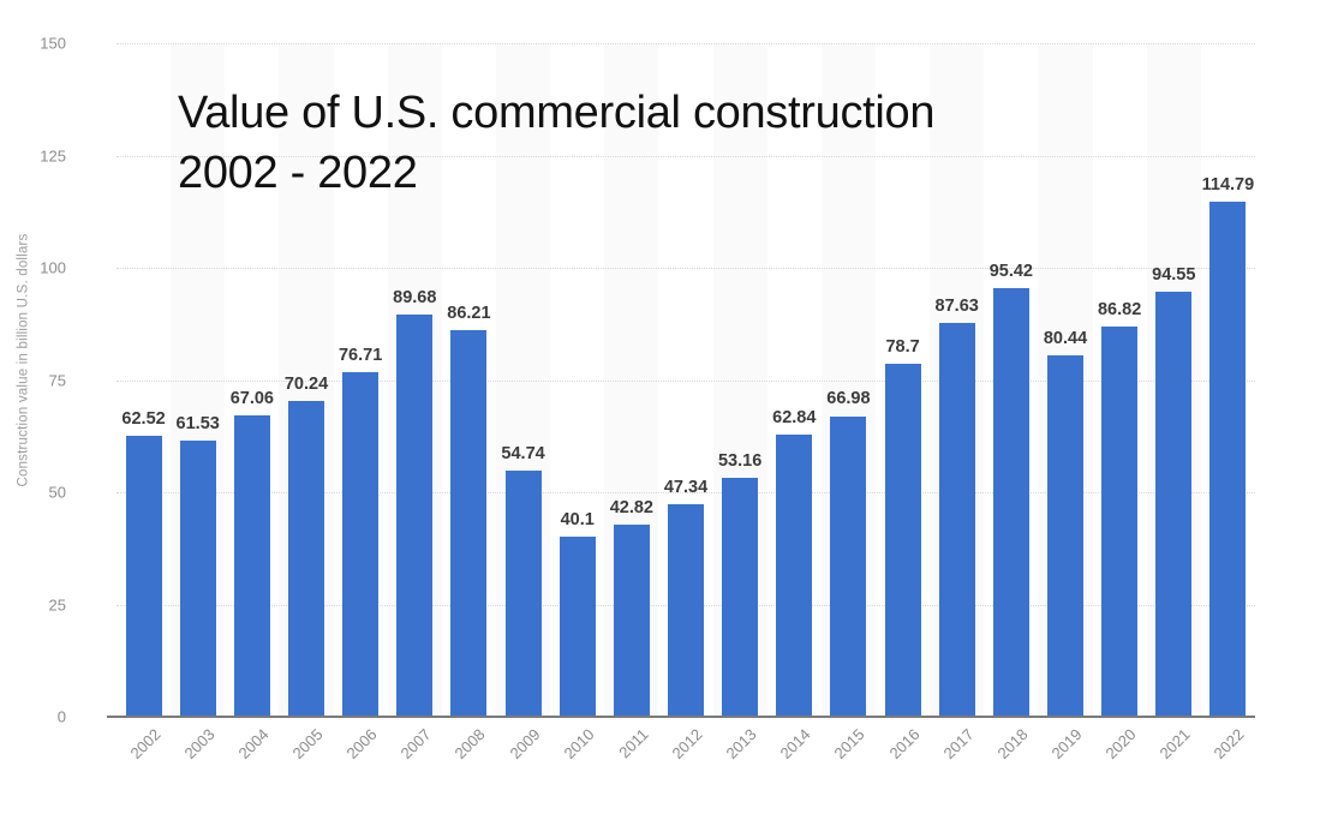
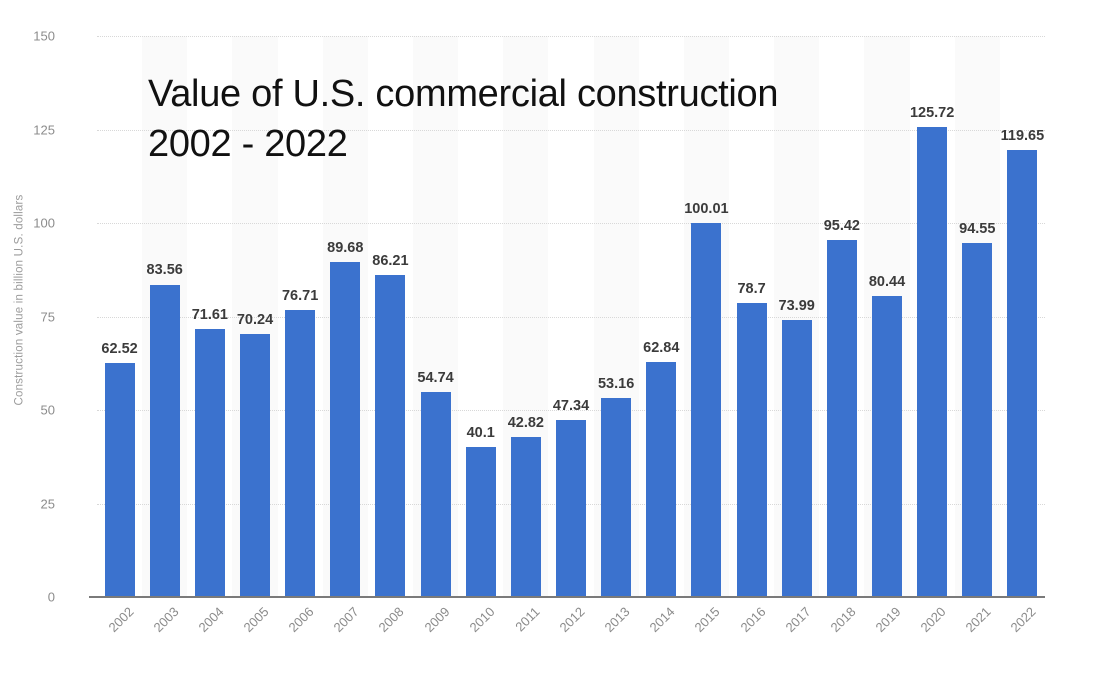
2003: 61.53 -> 83.56
2004: 67.06 -> 71.61
2015: 66.98 -> 100.01
2017: 87.63 -> 73.99
2020: 86.82 -> 125.72
2022: 114.79 -> 119.65
